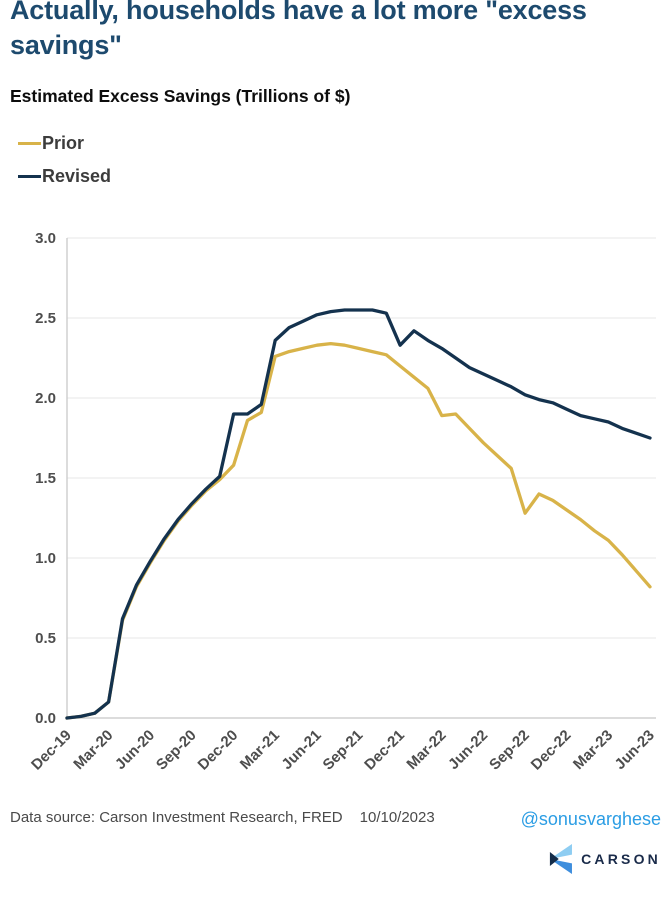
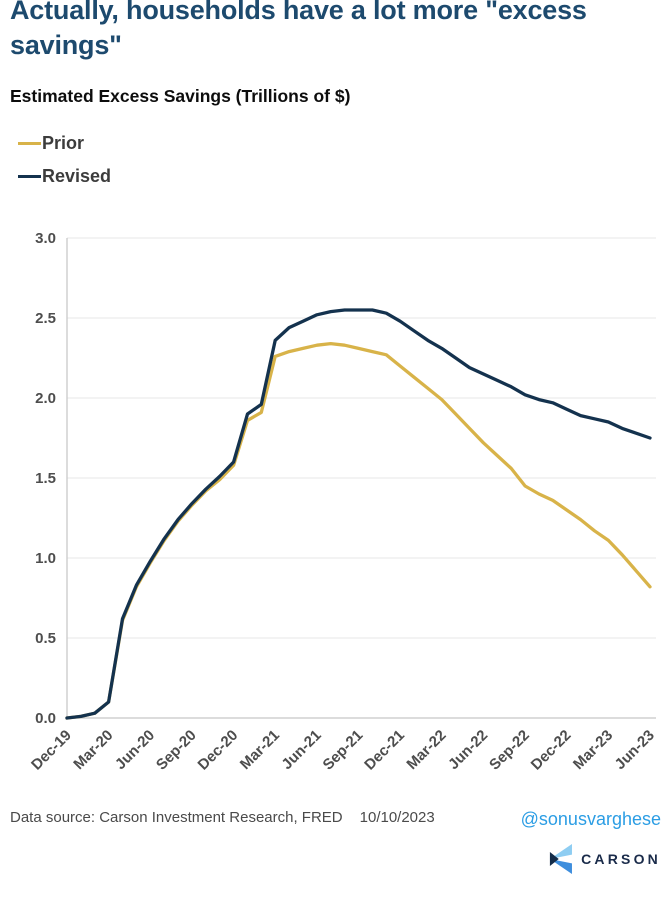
Revised/Dec-20: 1.90 -> 1.60
Revised/Dec-21: 2.33 -> 2.48
Prior/Mar-22: 1.89 -> 1.99
Prior/Sep-22: 1.28 -> 1.45
